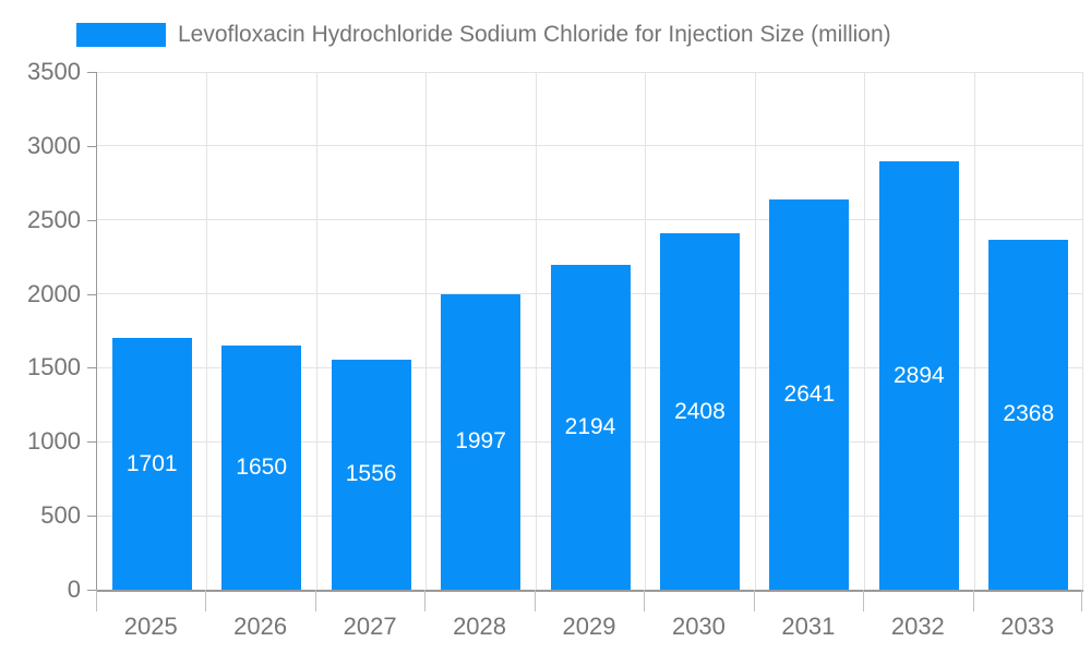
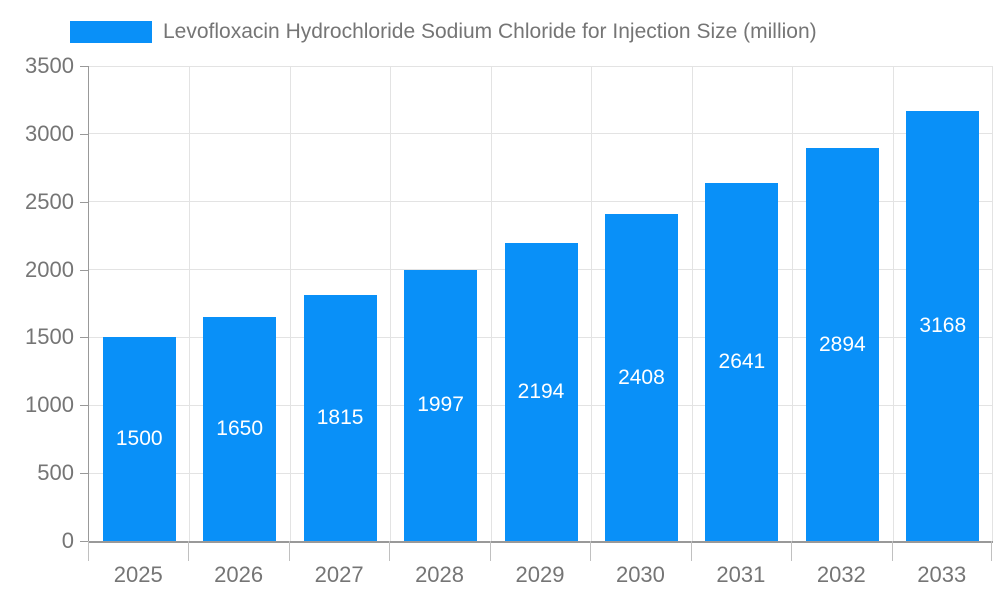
2025: 1701 -> 1500
2027: 1556 -> 1815
2033: 2368 -> 3168
